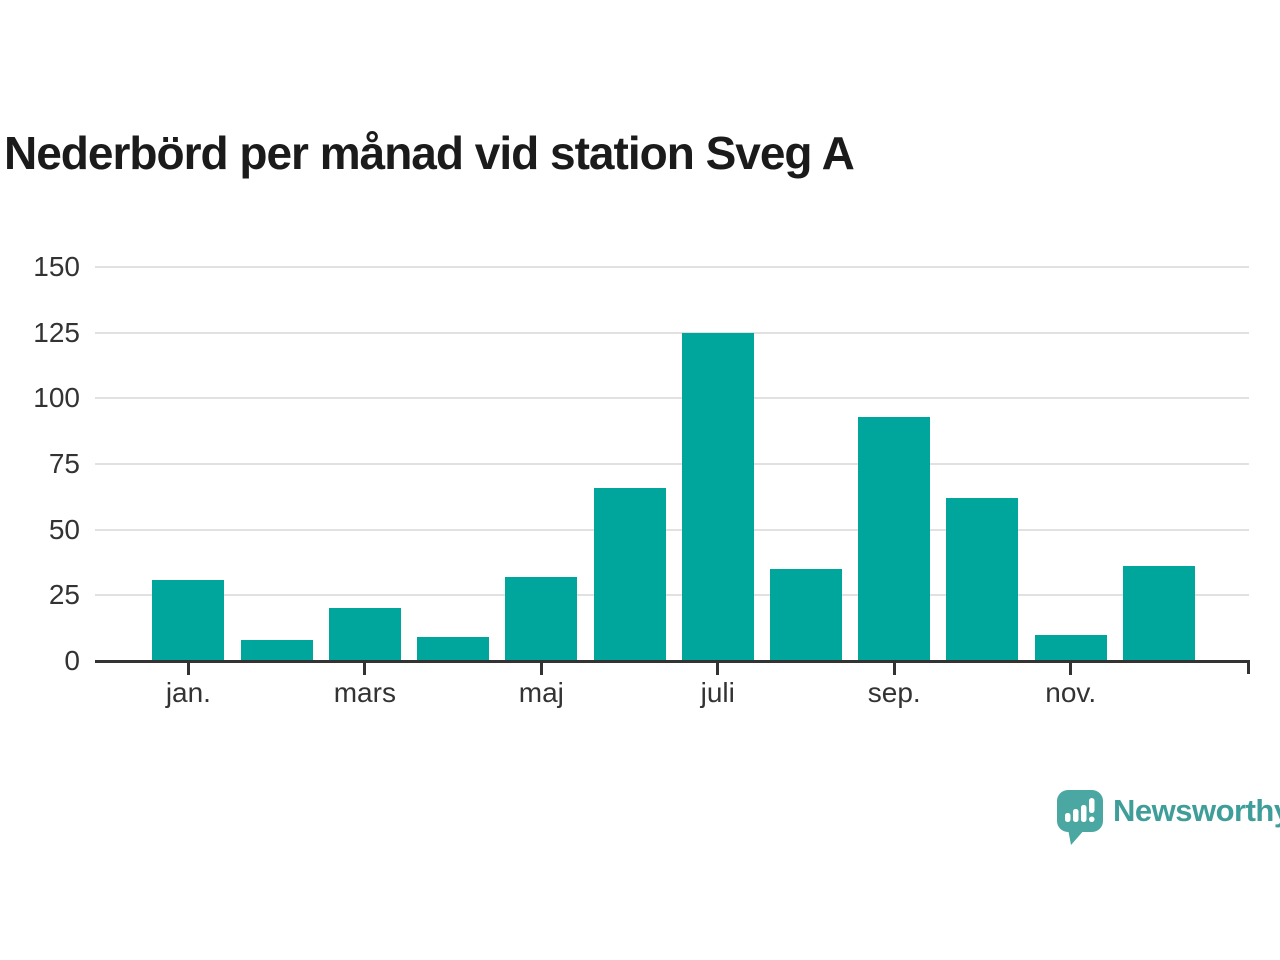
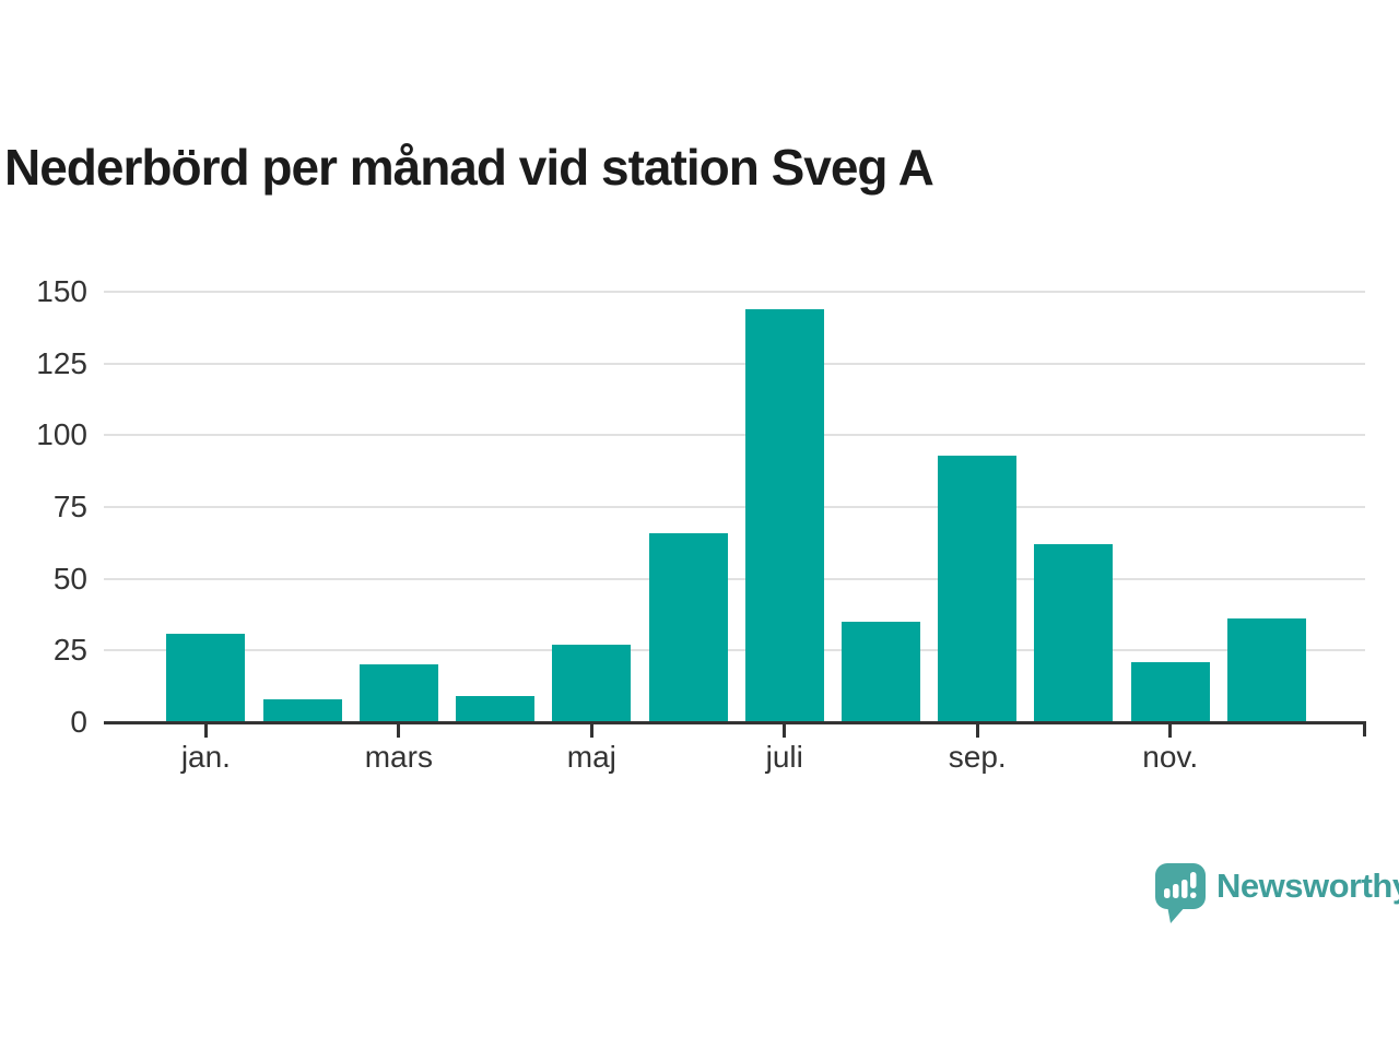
maj: 32 -> 27
juli: 125 -> 144
nov.: 10 -> 21
